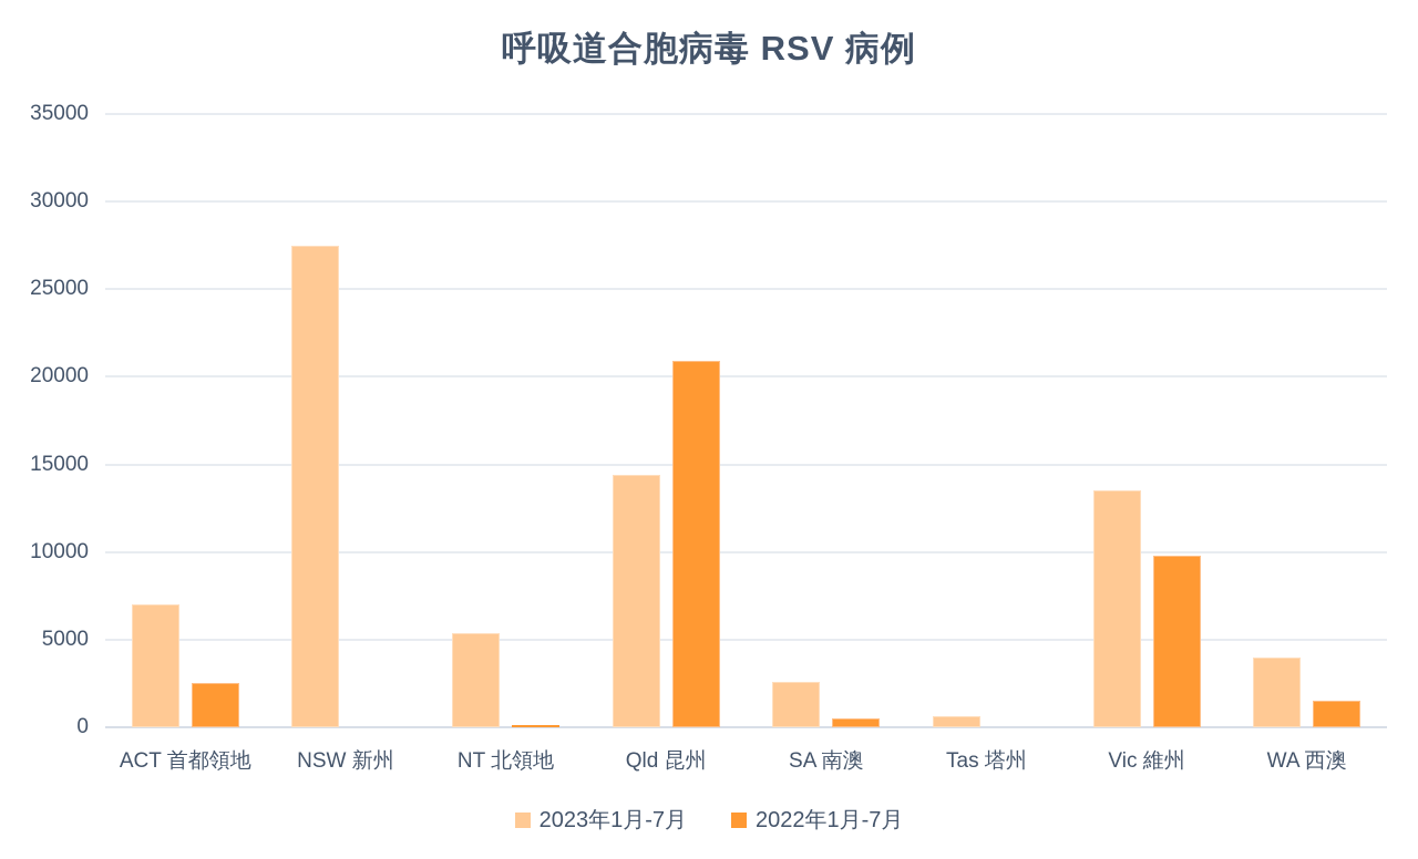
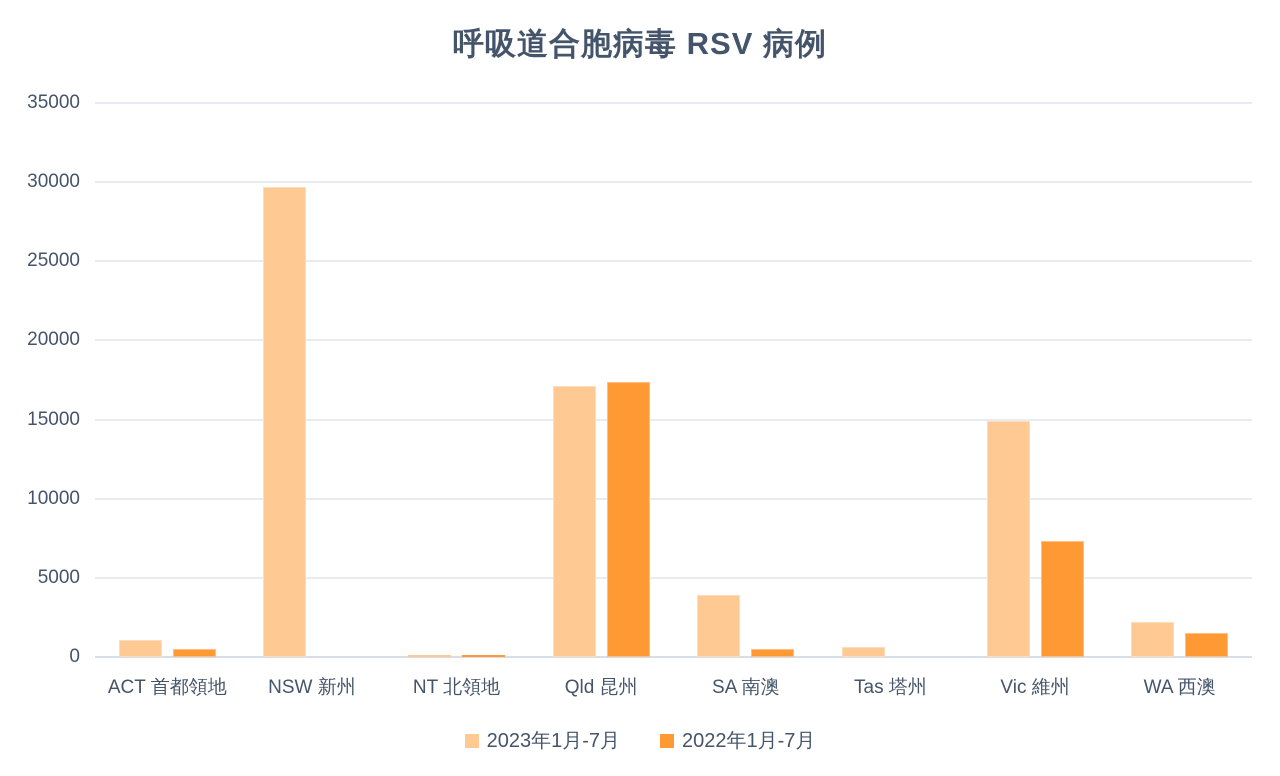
2023年1月-7月/ACT 首都領地: 7000 -> 1100
2022年1月-7月/ACT 首都領地: 2500 -> 500
2023年1月-7月/NSW 新州: 27500 -> 29700
2023年1月-7月/NT 北領地: 5400 -> 200
2023年1月-7月/Qld 昆州: 14400 -> 17100
2022年1月-7月/Qld 昆州: 20900 -> 17400
2023年1月-7月/SA 南澳: 2600 -> 3900
2023年1月-7月/Vic 維州: 13500 -> 14900
2022年1月-7月/Vic 維州: 9800 -> 7300
2023年1月-7月/WA 西澳: 4000 -> 2200
